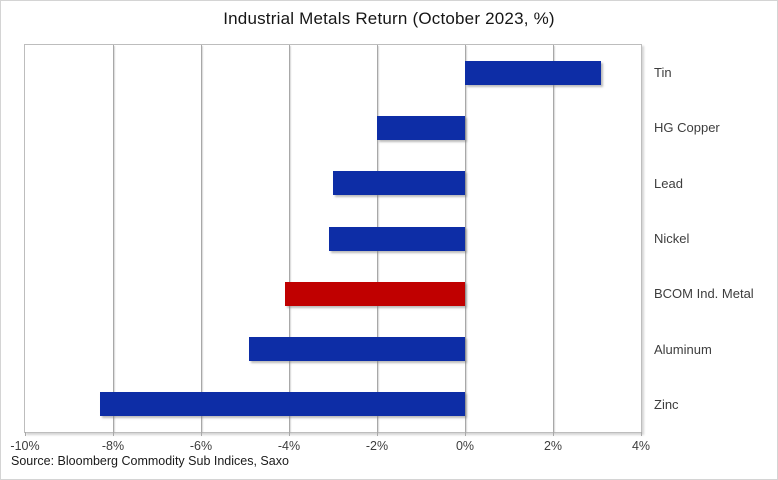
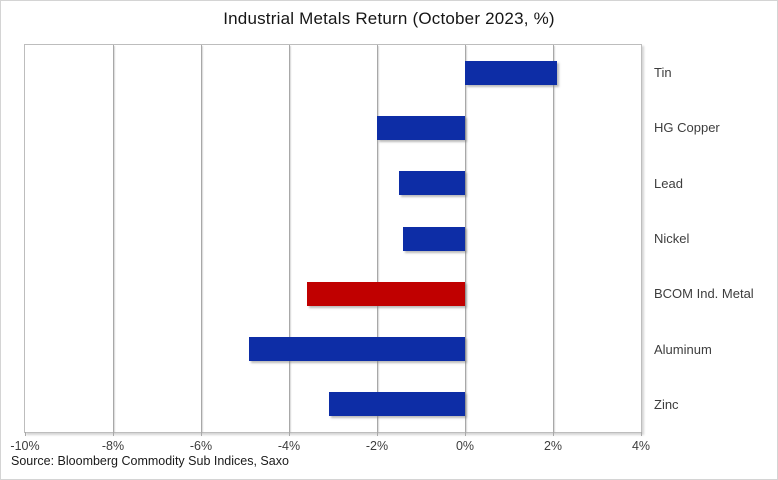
Tin: 3.1% -> 2.1%
Lead: -3.0% -> -1.5%
Nickel: -3.1% -> -1.4%
BCOM Ind. Metal: -4.1% -> -3.6%
Zinc: -8.3% -> -3.1%
